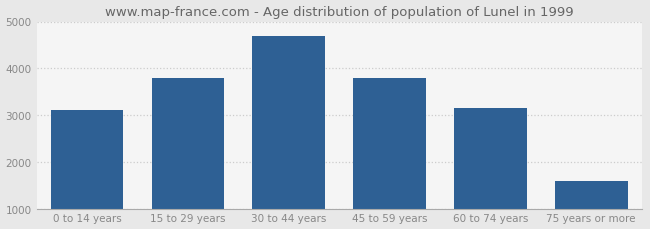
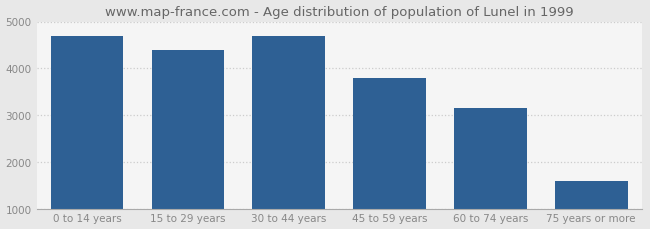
0 to 14 years: 3100 -> 4700
15 to 29 years: 3800 -> 4400
